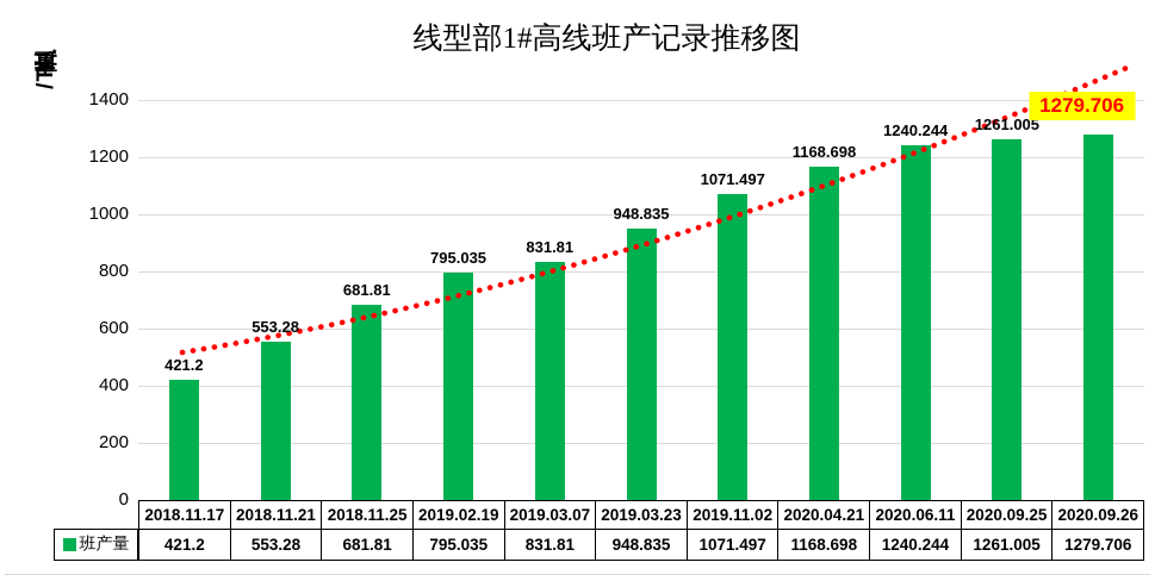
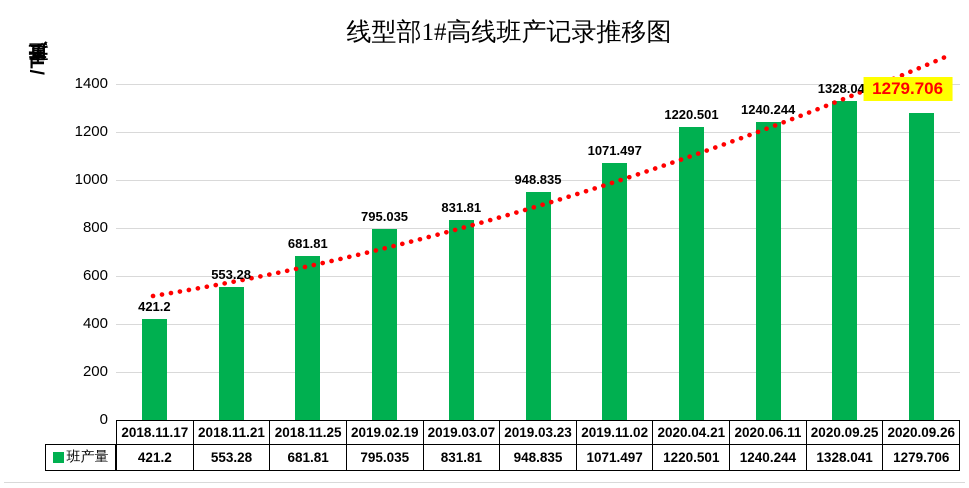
2020.04.21: 1168.698 -> 1220.501
2020.09.25: 1261.005 -> 1328.041
